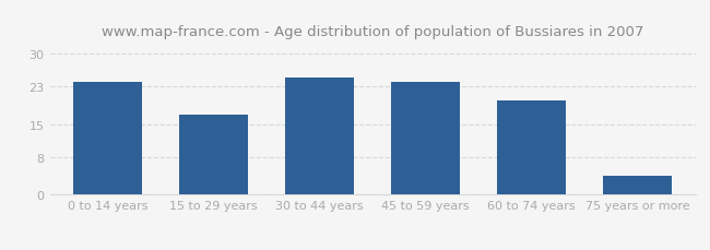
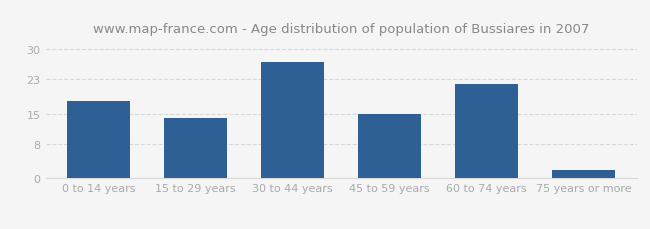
0 to 14 years: 24 -> 18
15 to 29 years: 17 -> 14
30 to 44 years: 25 -> 27
45 to 59 years: 24 -> 15
60 to 74 years: 20 -> 22
75 years or more: 4 -> 2
